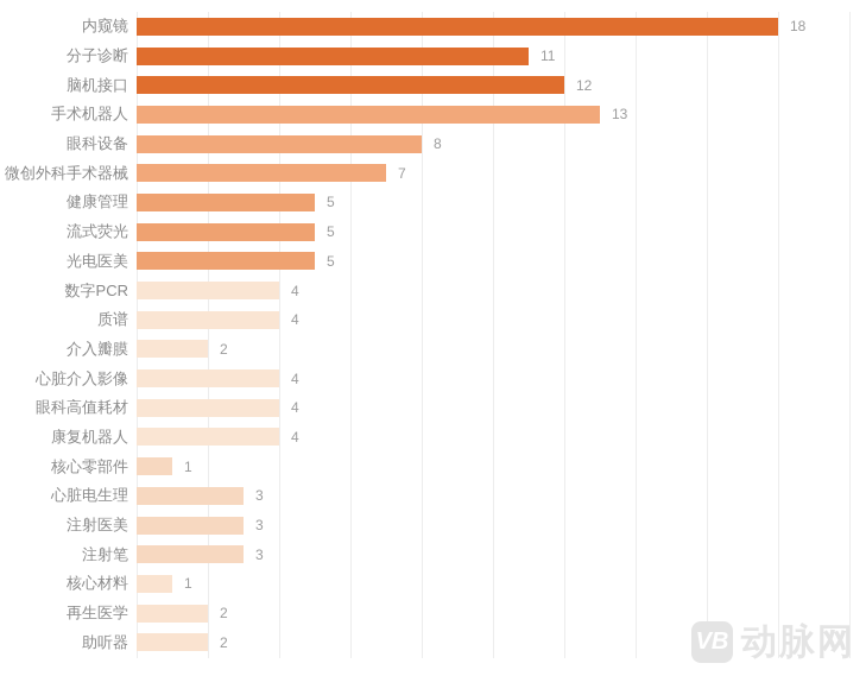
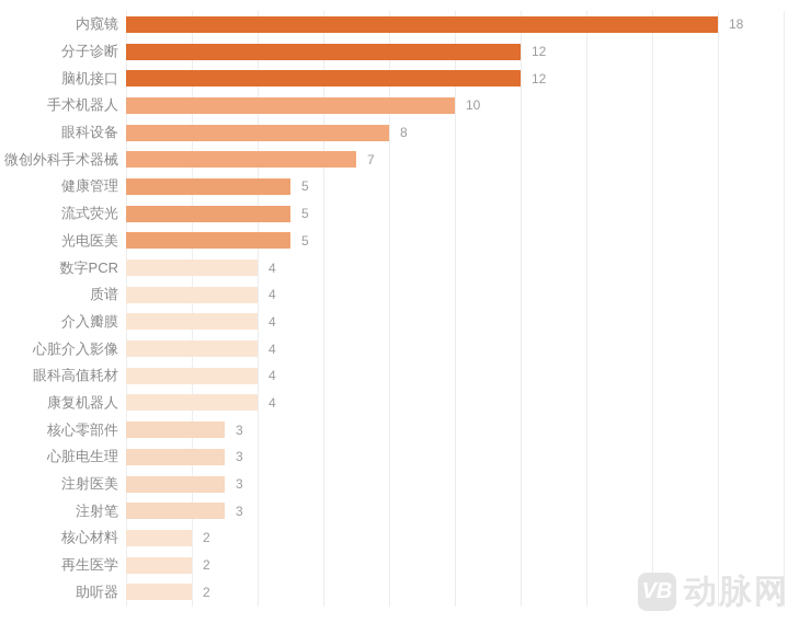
分子诊断: 11 -> 12
手术机器人: 13 -> 10
介入瓣膜: 2 -> 4
核心零部件: 1 -> 3
核心材料: 1 -> 2
